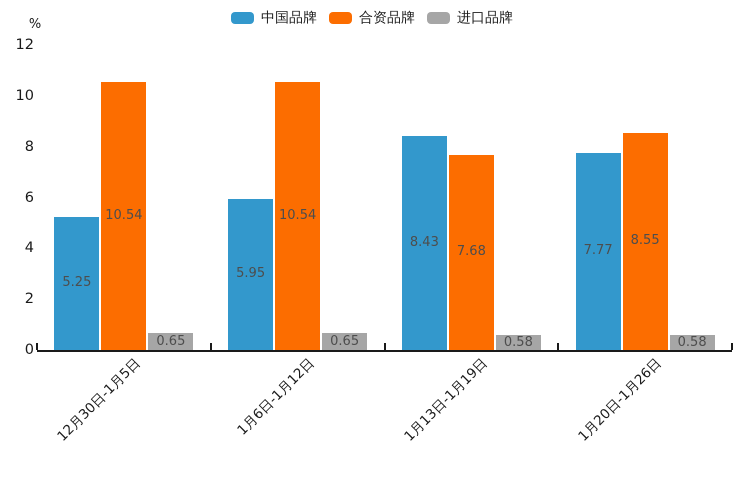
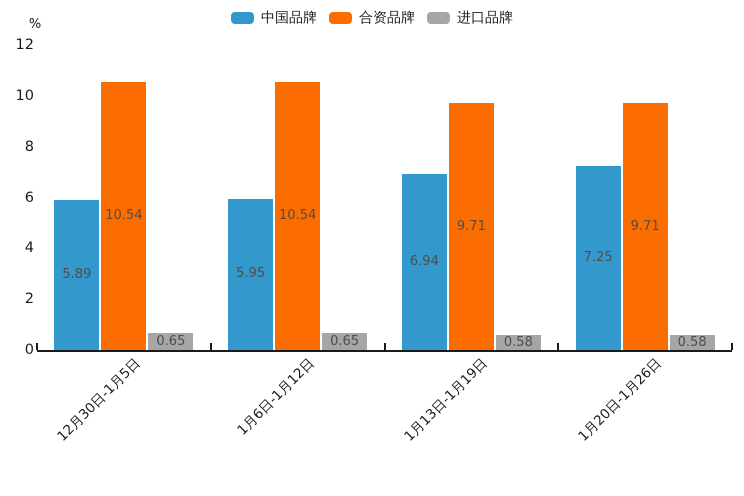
中国品牌/12月30日-1月5日: 5.25 -> 5.89
中国品牌/1月13日-1月19日: 8.43 -> 6.94
合资品牌/1月13日-1月19日: 7.68 -> 9.71
中国品牌/1月20日-1月26日: 7.77 -> 7.25
合资品牌/1月20日-1月26日: 8.55 -> 9.71
